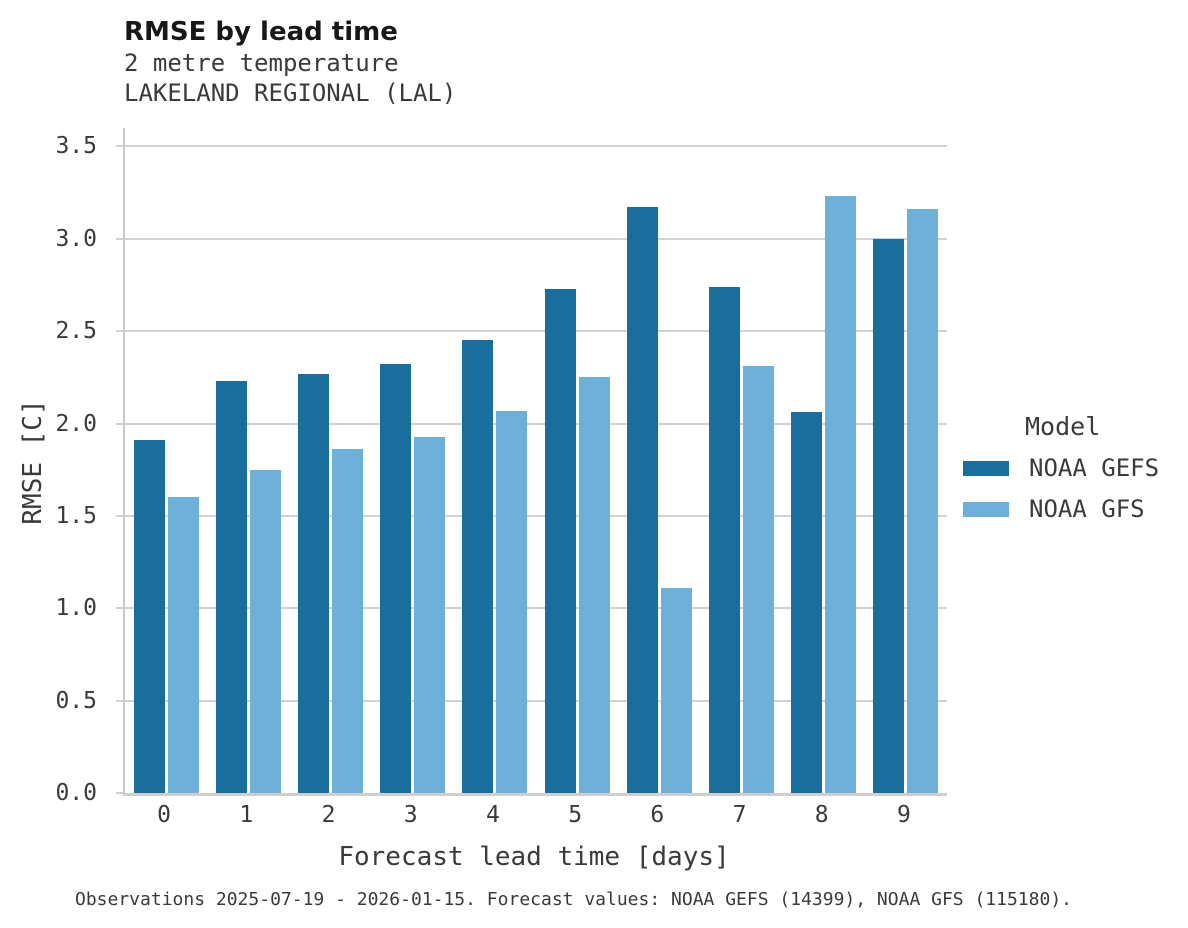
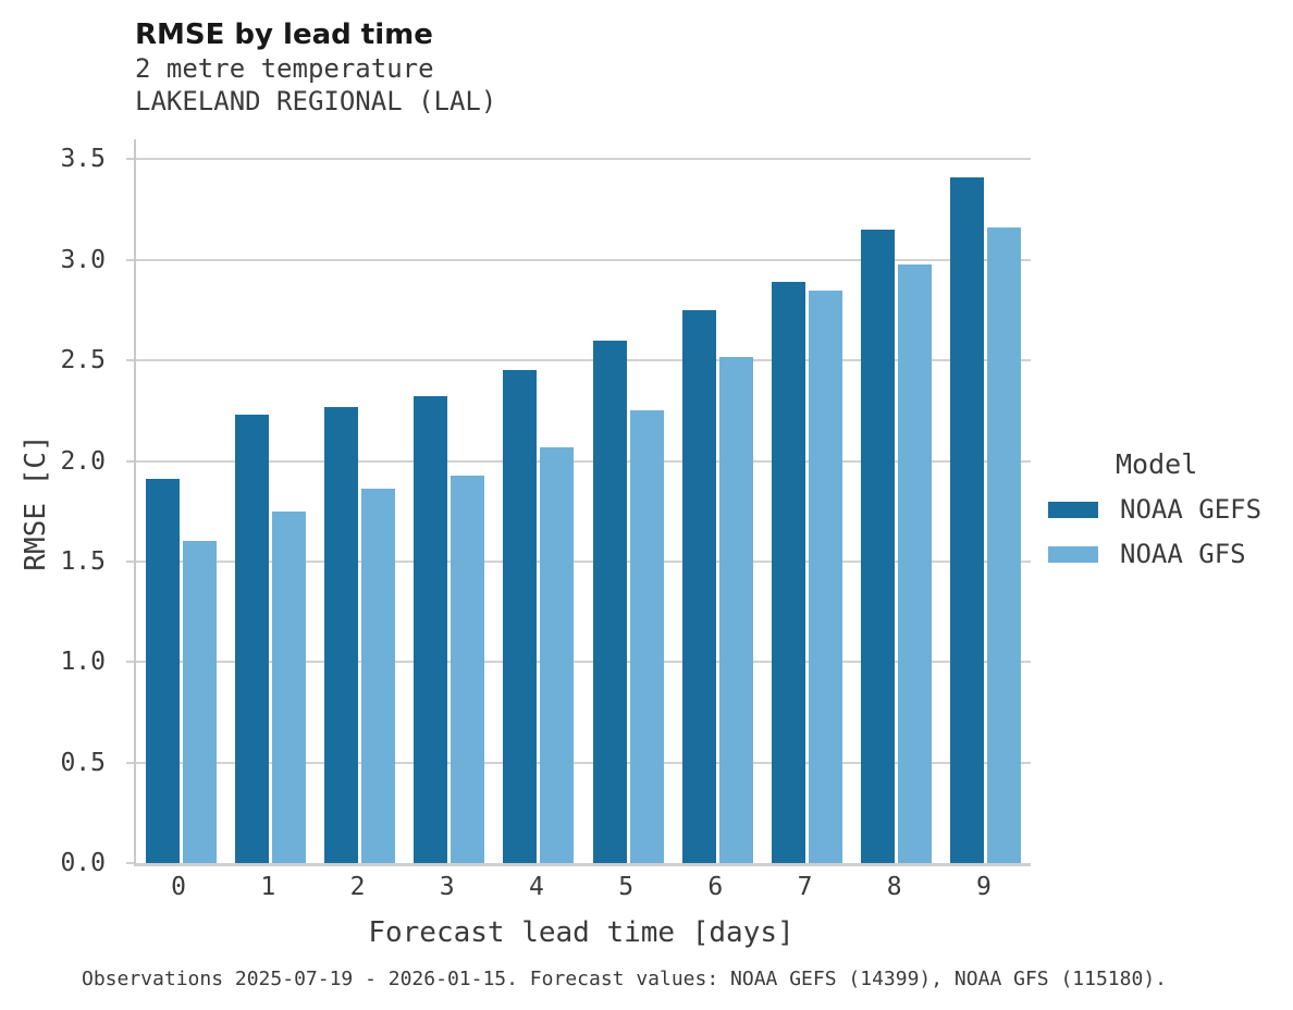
NOAA GEFS/5: 2.73 -> 2.60
NOAA GEFS/6: 3.17 -> 2.75
NOAA GFS/6: 1.11 -> 2.52
NOAA GEFS/7: 2.74 -> 2.89
NOAA GFS/7: 2.31 -> 2.85
NOAA GEFS/8: 2.06 -> 3.15
NOAA GFS/8: 3.23 -> 2.98
NOAA GEFS/9: 3.00 -> 3.41
